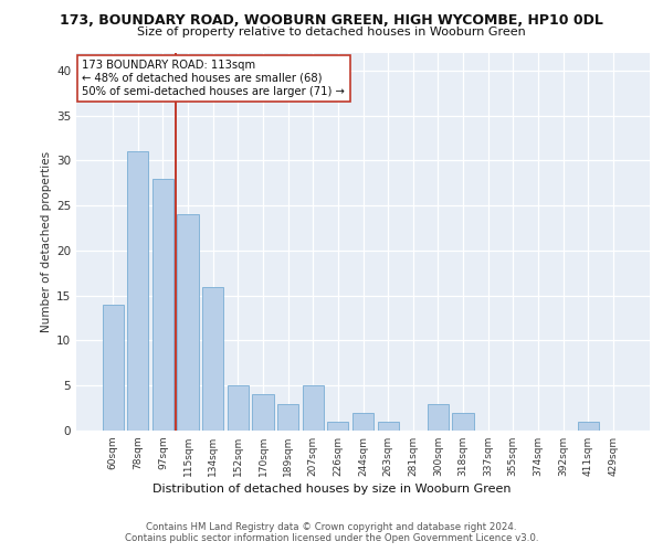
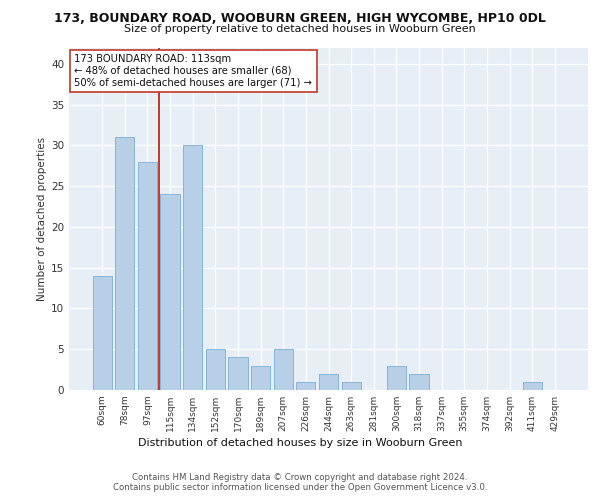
134sqm: 16 -> 30
